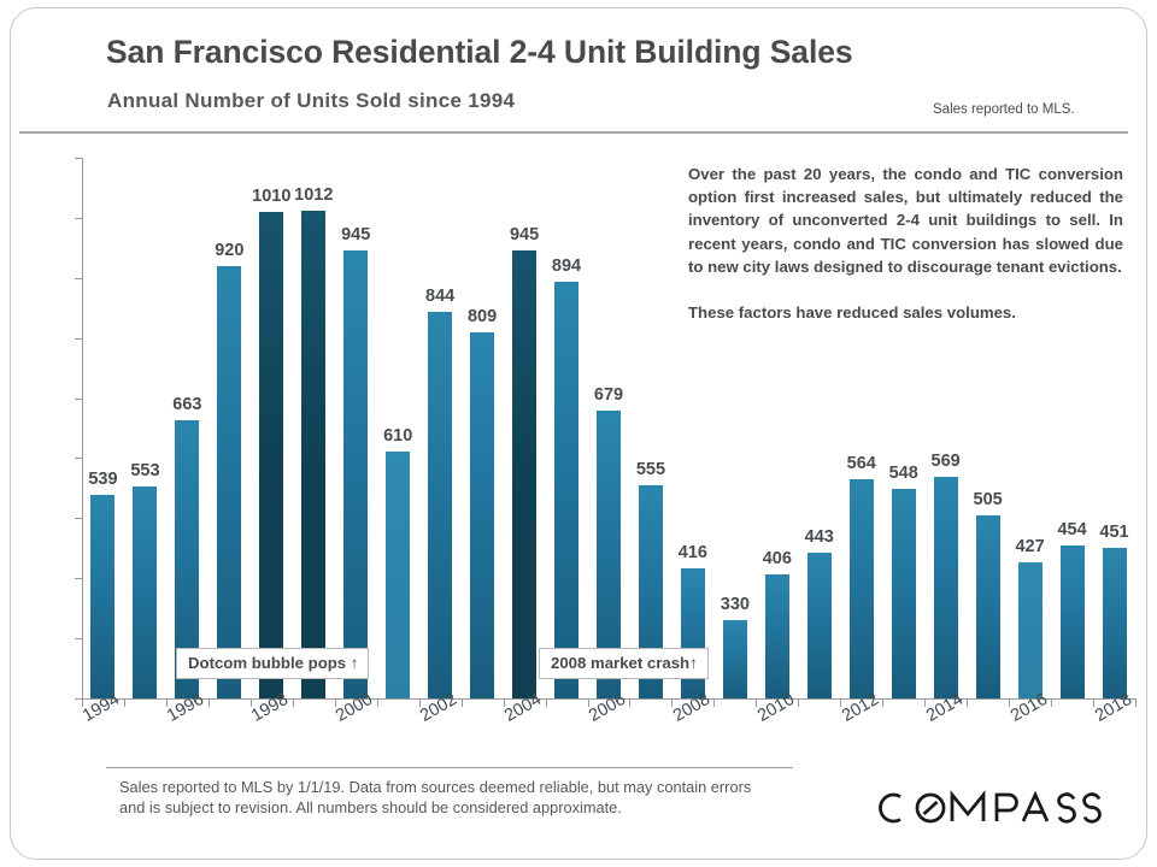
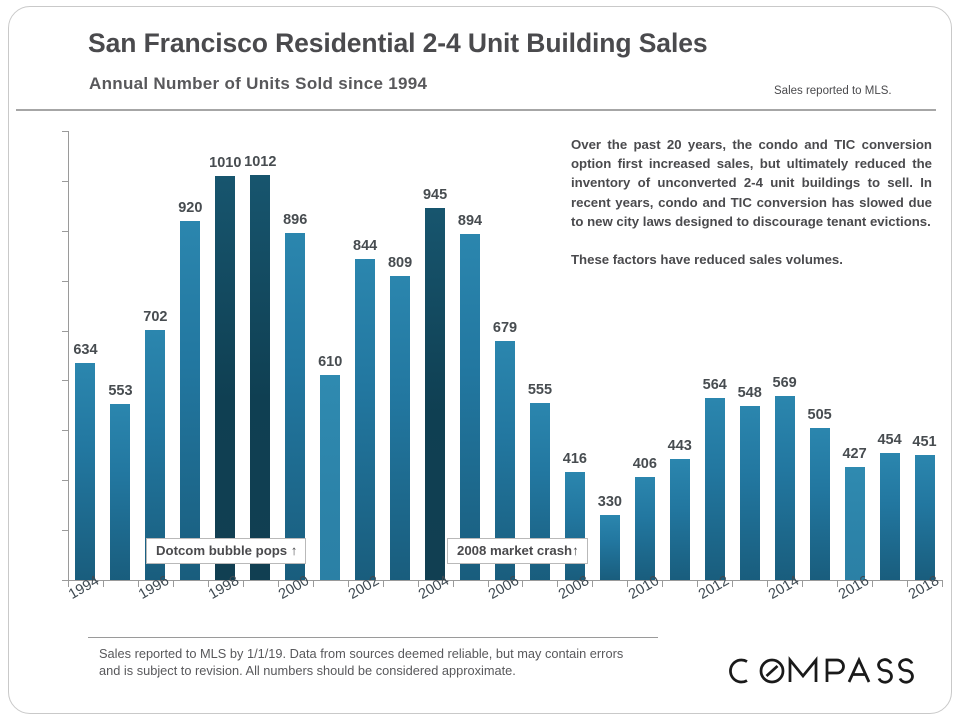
1994: 539 -> 634
1996: 663 -> 702
2000: 945 -> 896
